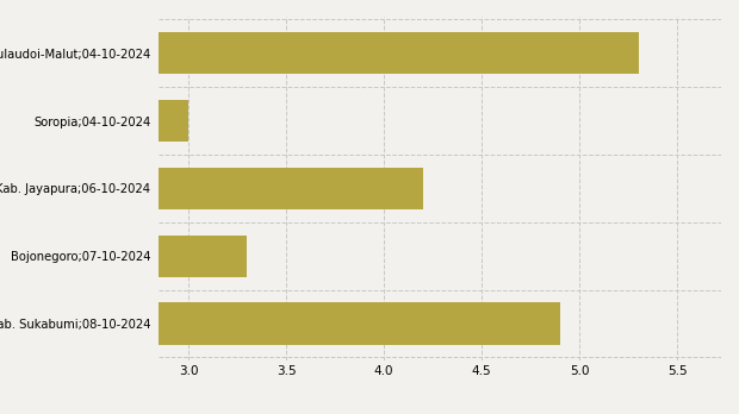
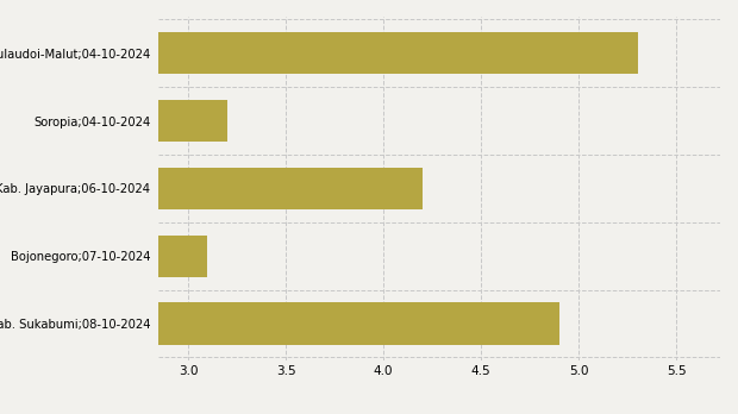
Soropia;04-10-2024: 3.0 -> 3.2
Bojonegoro;07-10-2024: 3.3 -> 3.1
